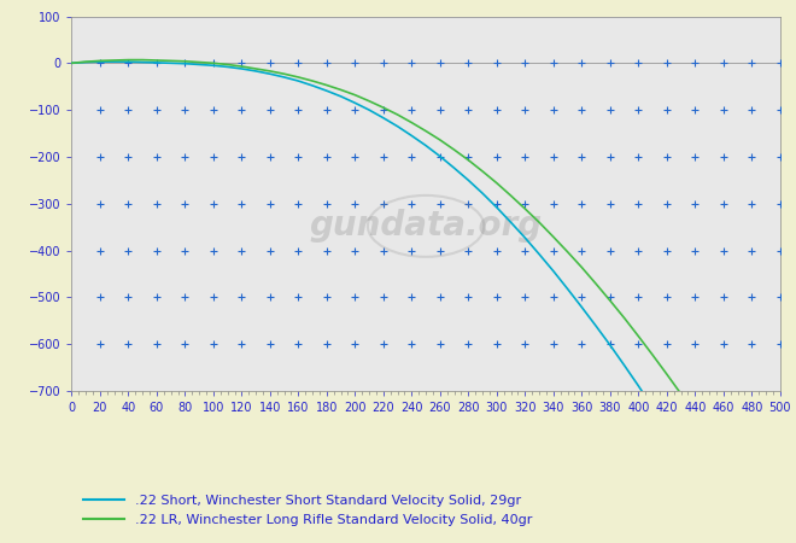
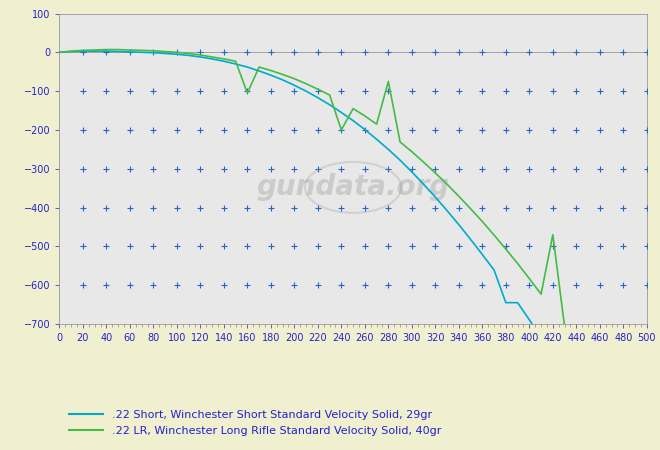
.22 LR, Winchester Long Rifle Standard Velocity Solid, 40gr/160: -30 -> -105
.22 LR, Winchester Long Rifle Standard Velocity Solid, 40gr/240: -127 -> -200
.22 LR, Winchester Long Rifle Standard Velocity Solid, 40gr/280: -207 -> -75
.22 Short, Winchester Short Standard Velocity Solid, 29gr/380: -602 -> -645
.22 LR, Winchester Long Rifle Standard Velocity Solid, 40gr/420: -664 -> -470
